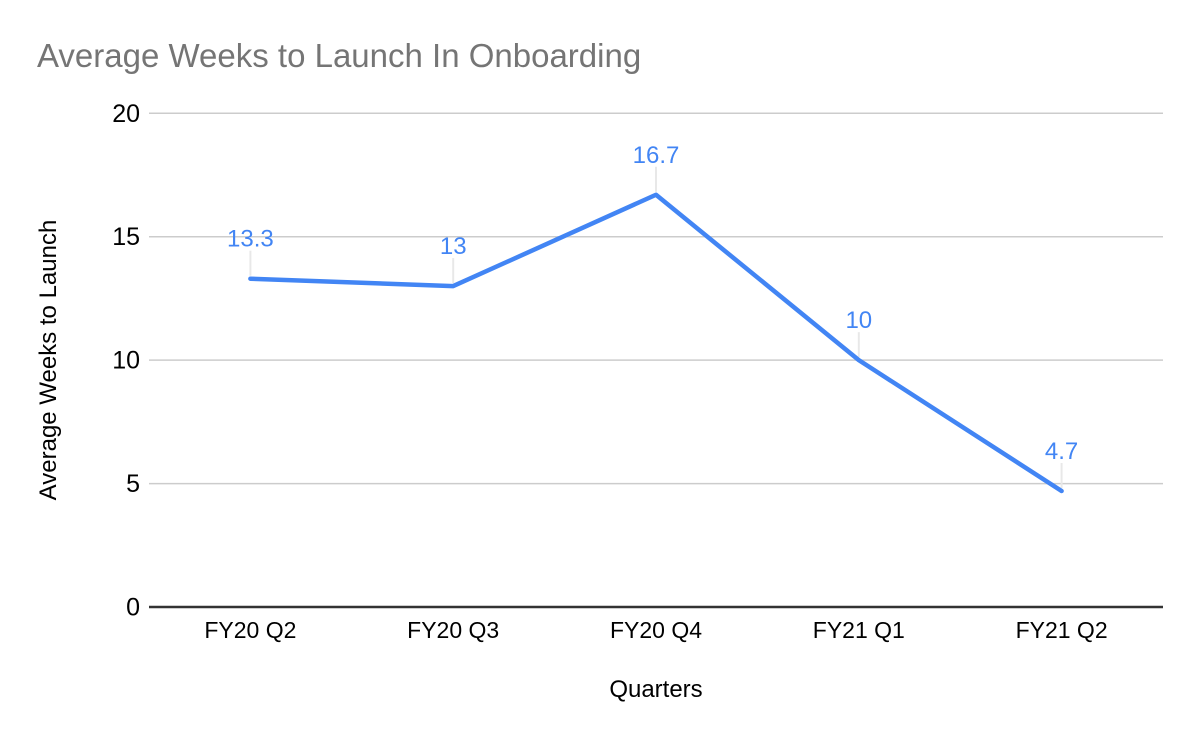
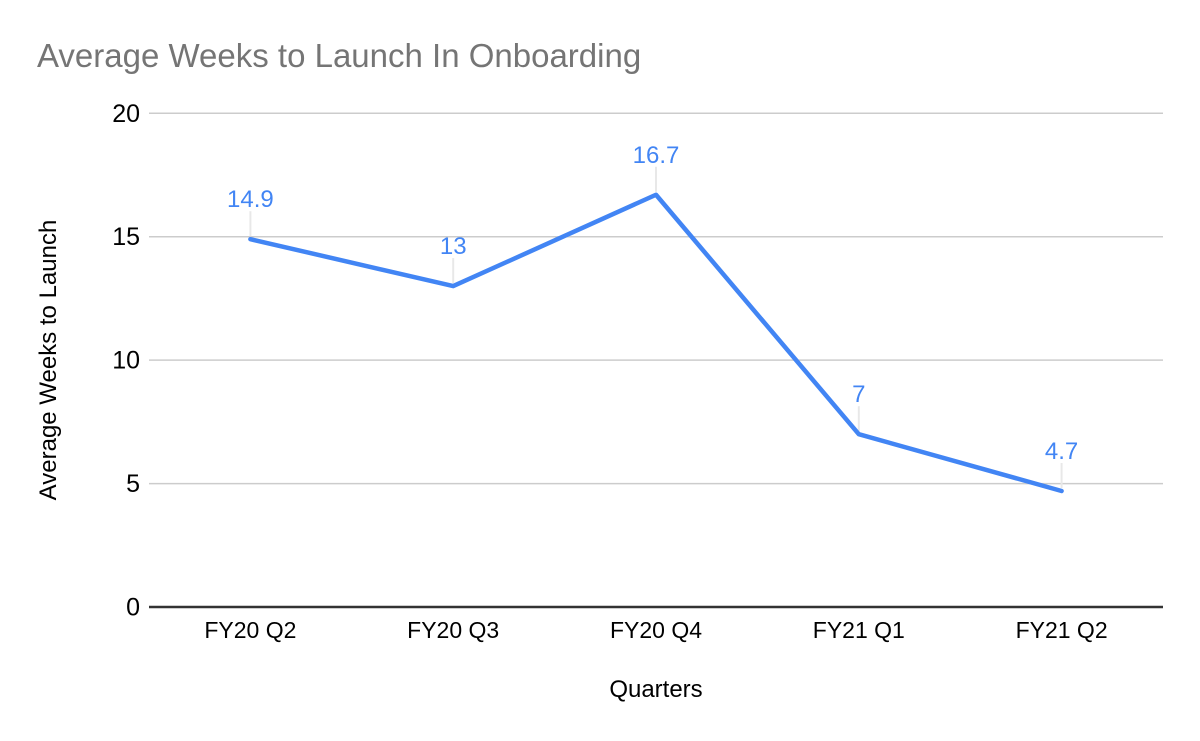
FY20 Q2: 13.3 -> 14.9
FY21 Q1: 10 -> 7
